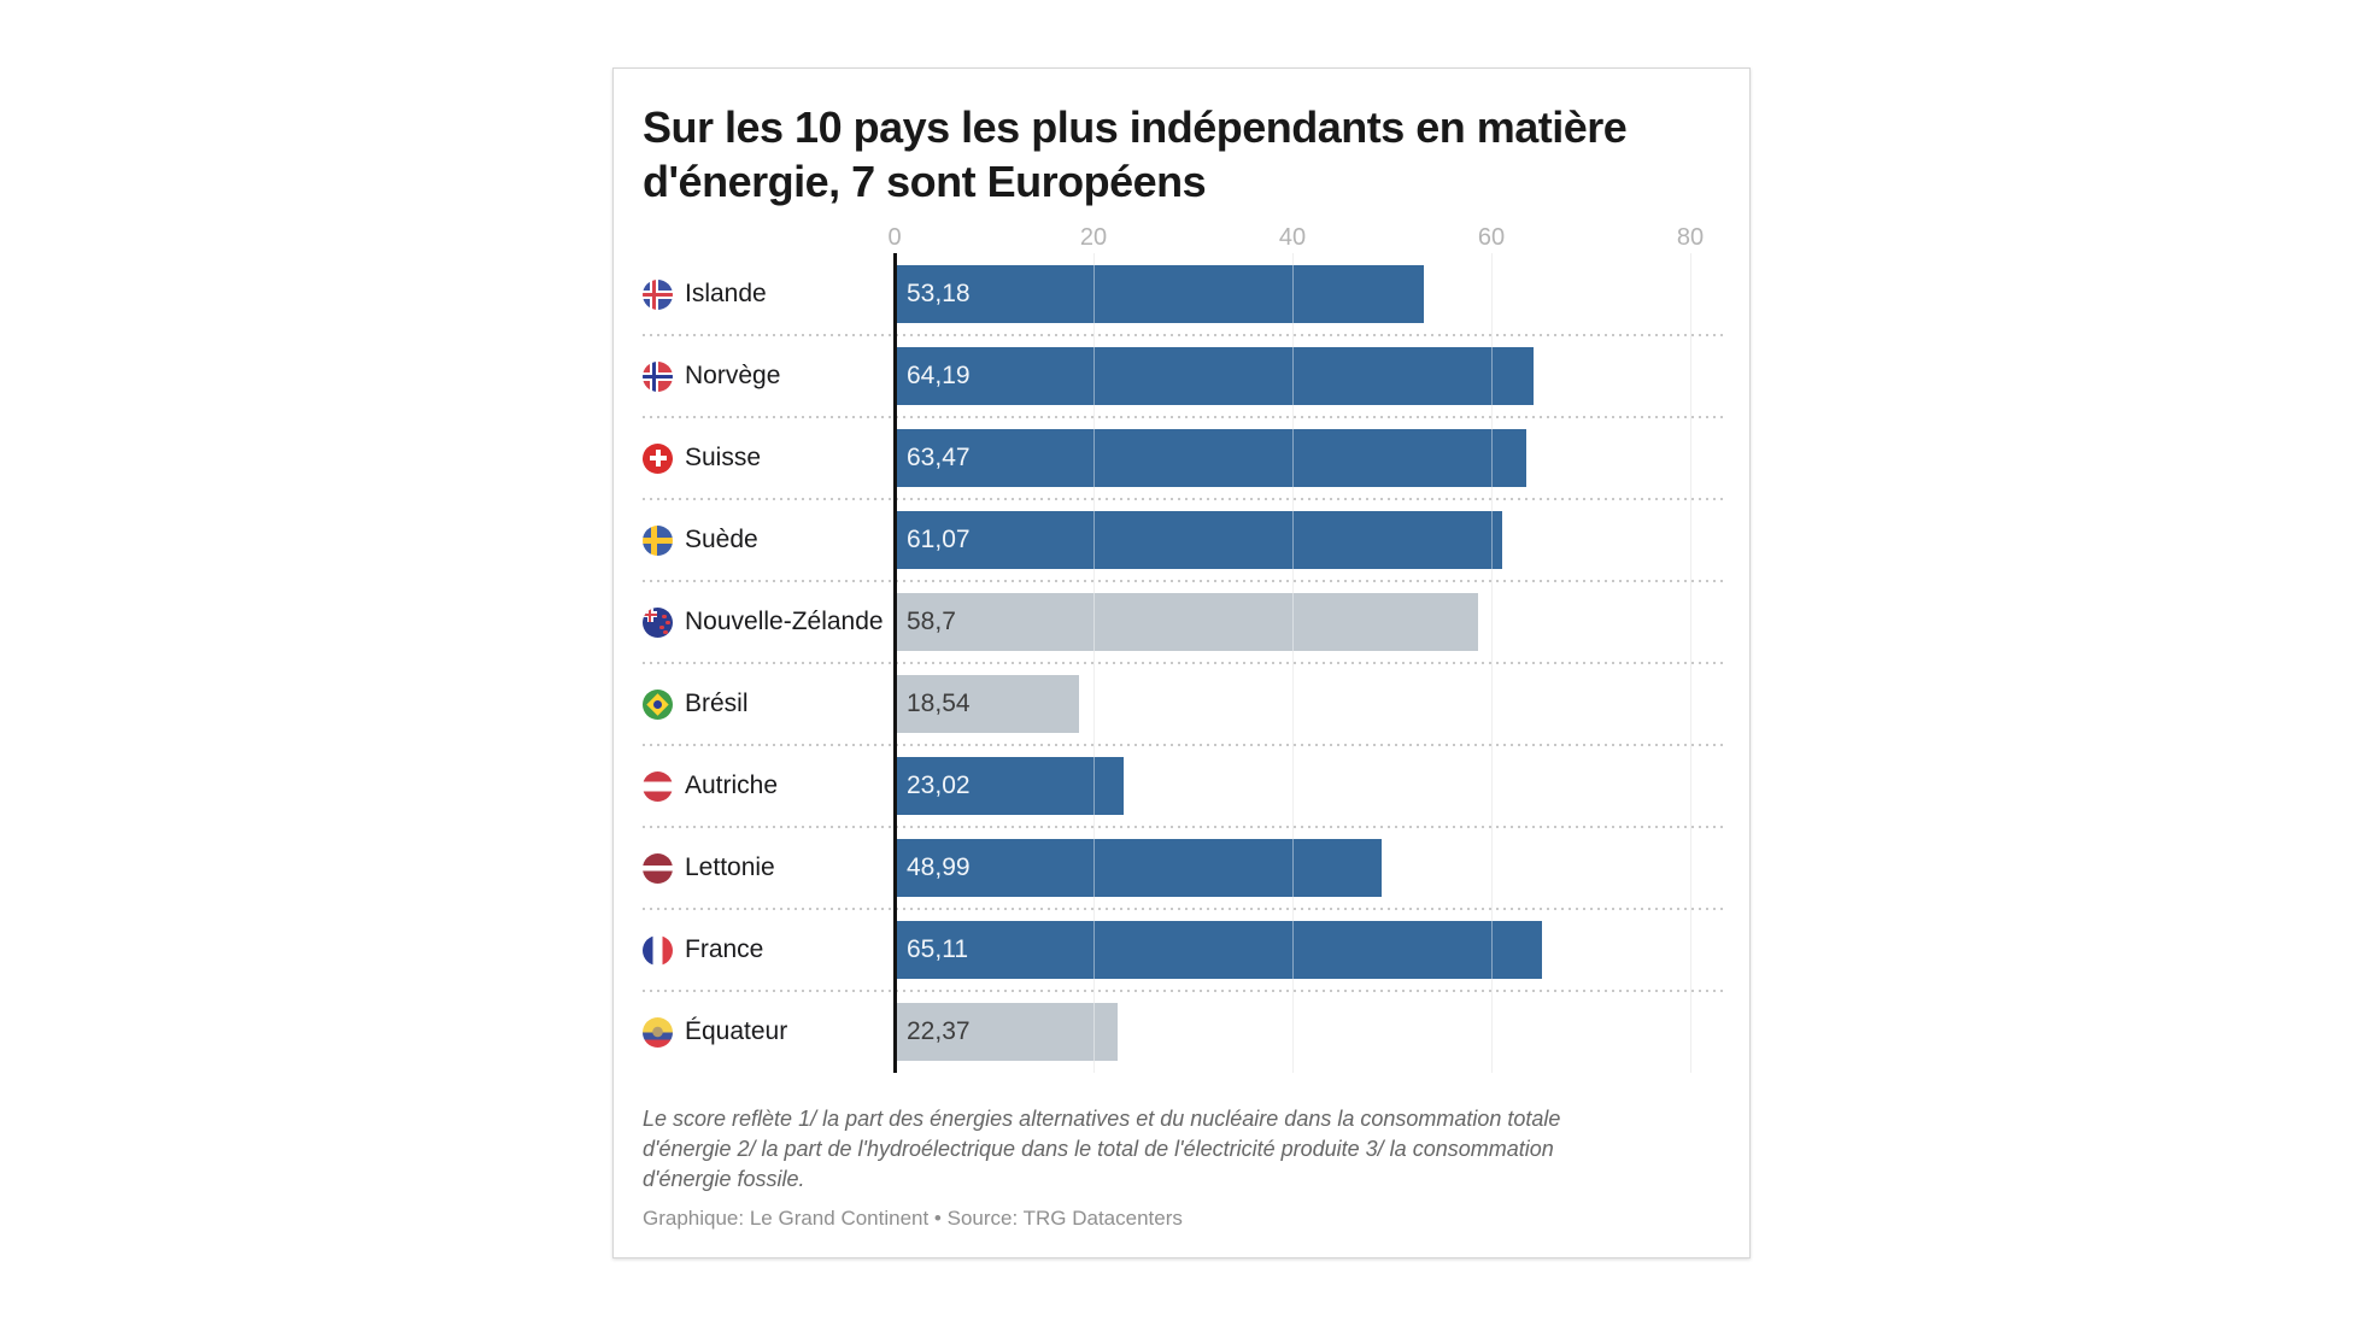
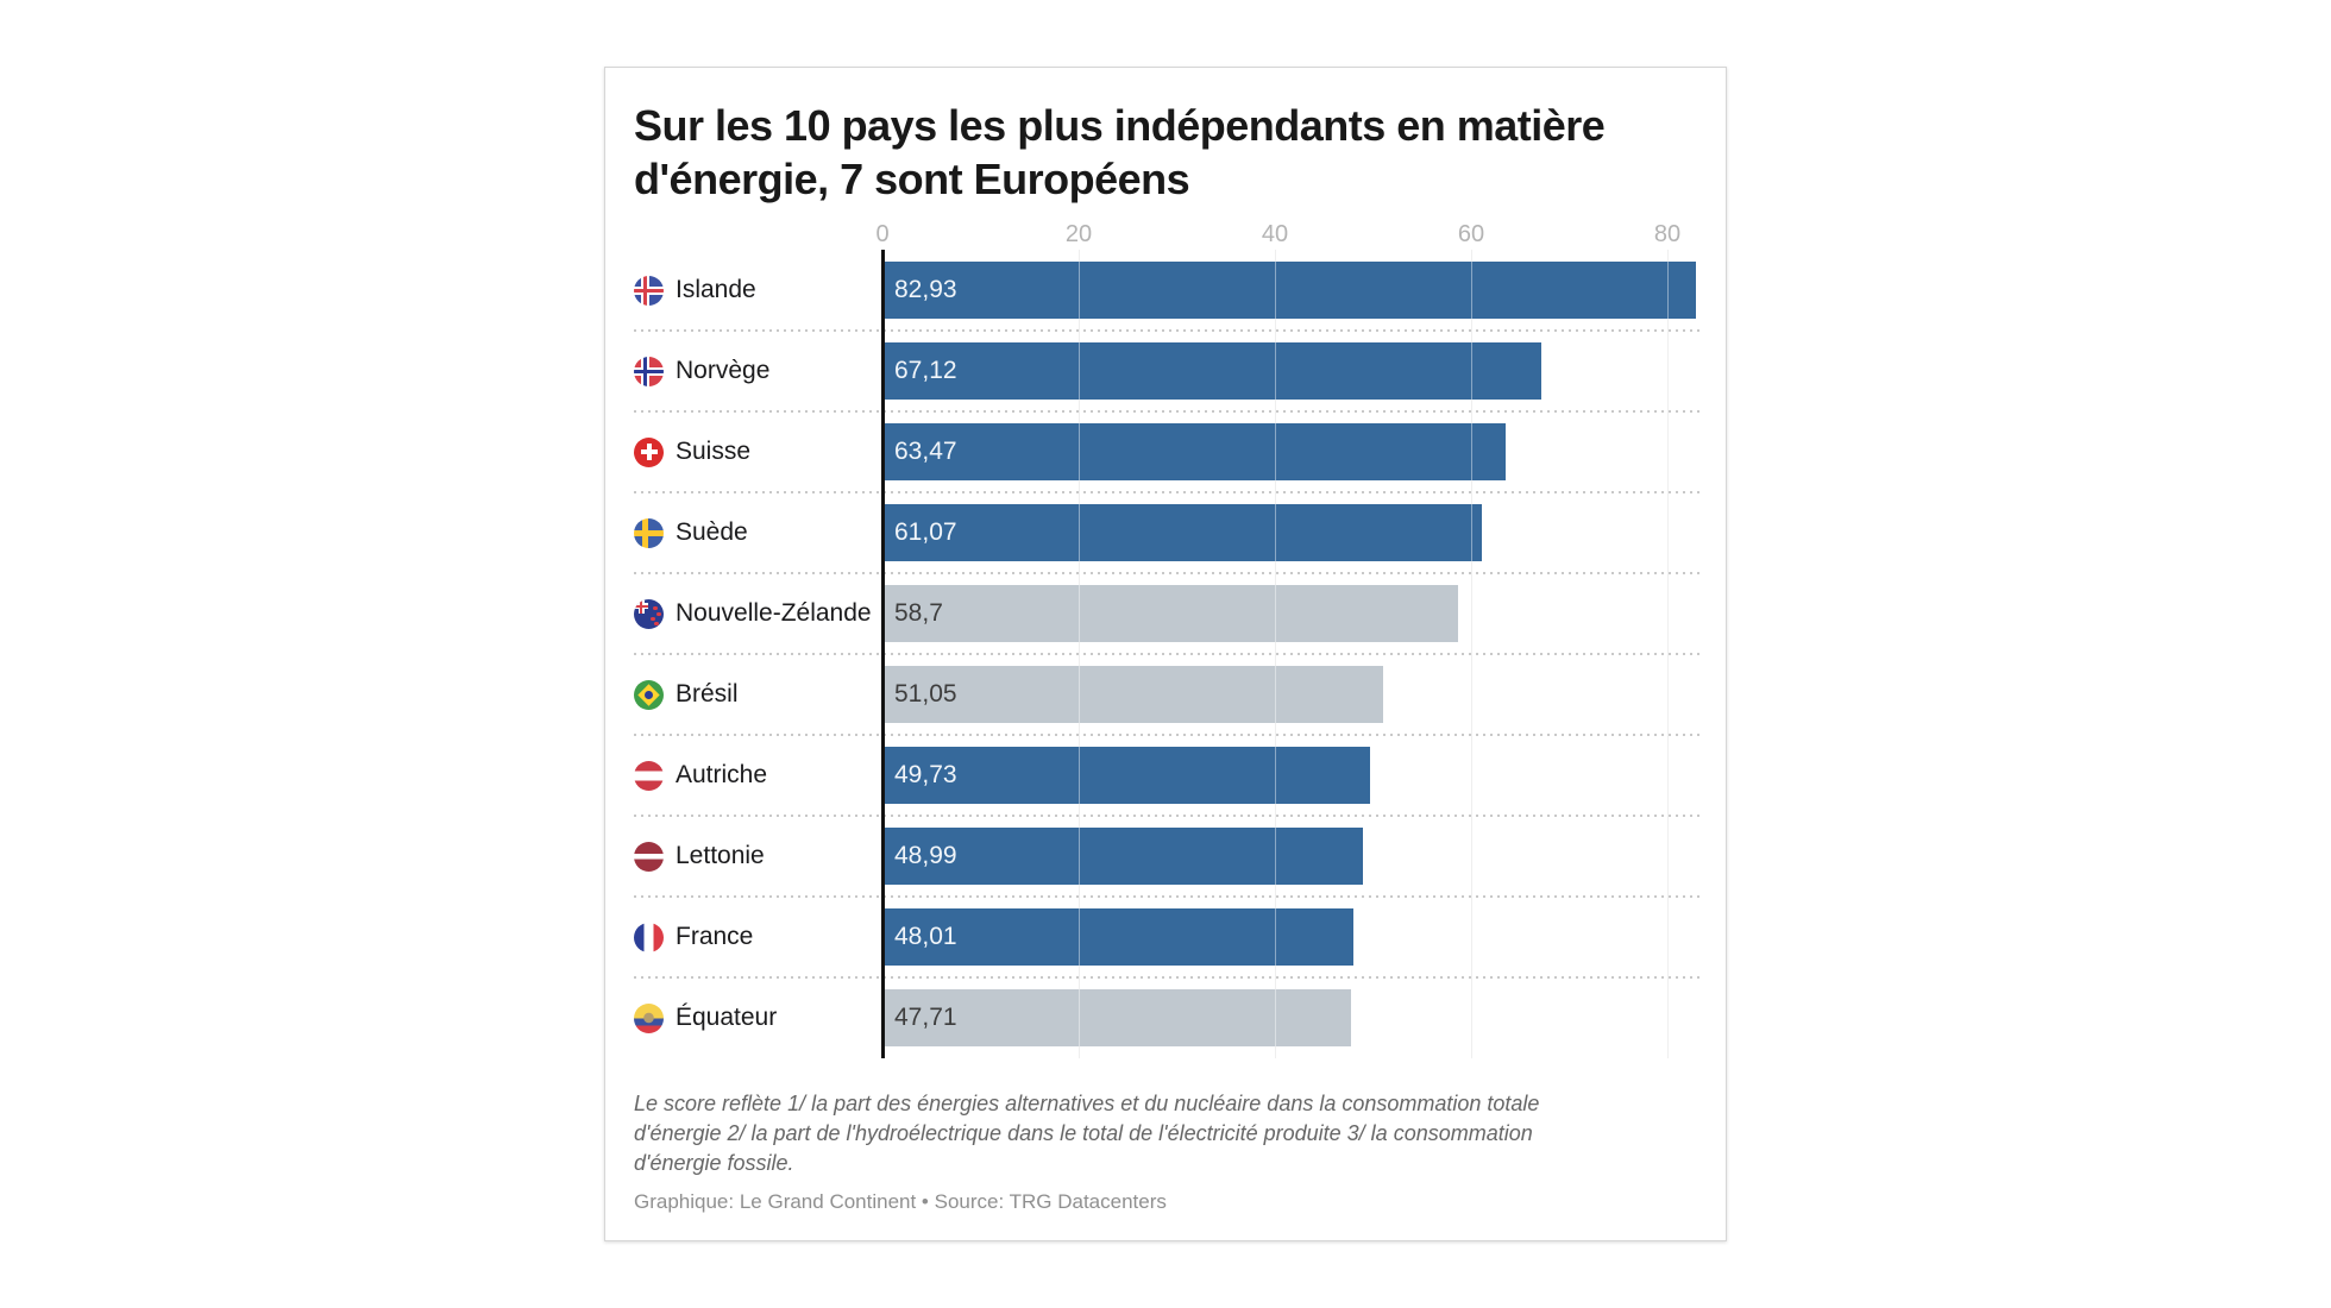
Islande: 53,18 -> 82,93
Norvège: 64,19 -> 67,12
Brésil: 18,54 -> 51,05
Autriche: 23,02 -> 49,73
France: 65,11 -> 48,01
Équateur: 22,37 -> 47,71
